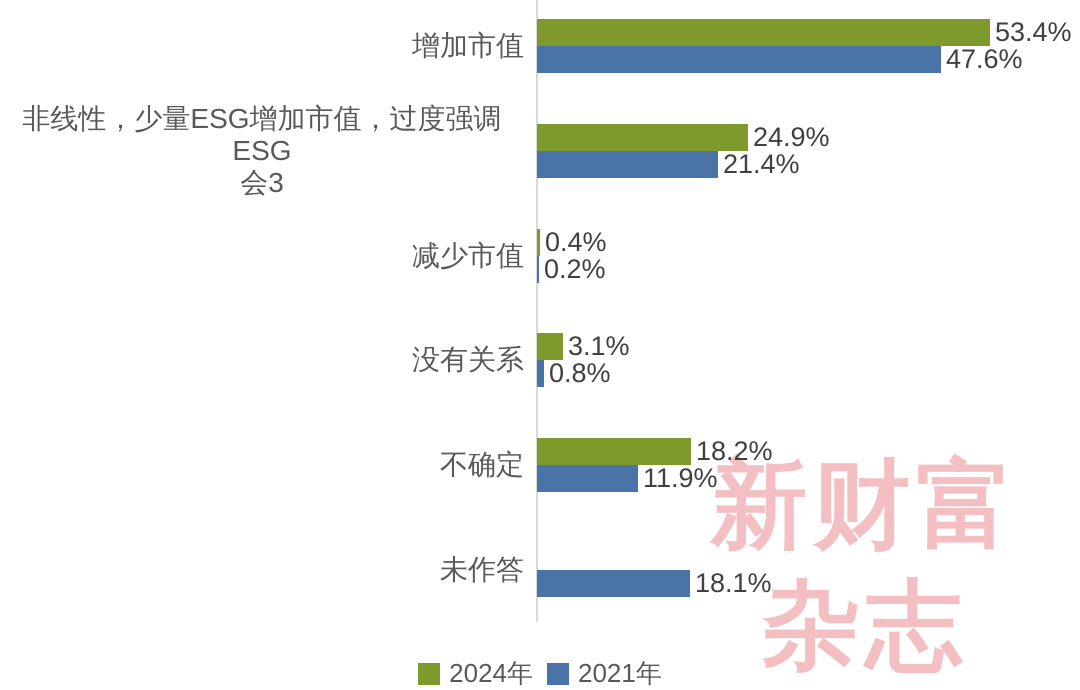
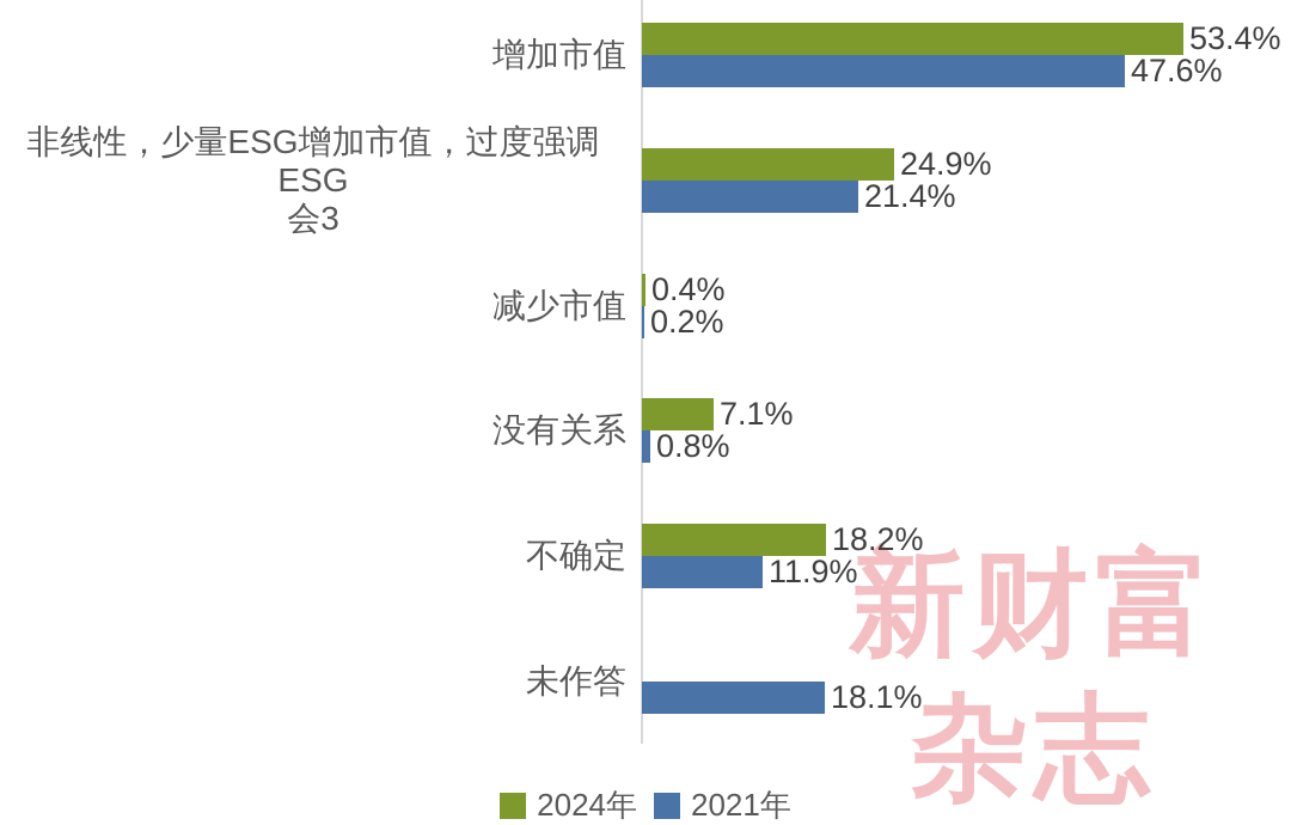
2024年/没有关系: 3.1% -> 7.1%
